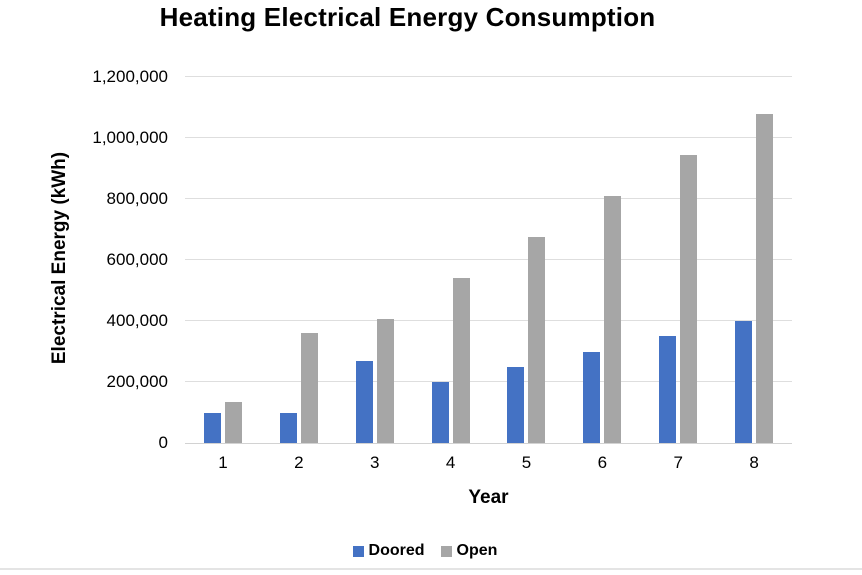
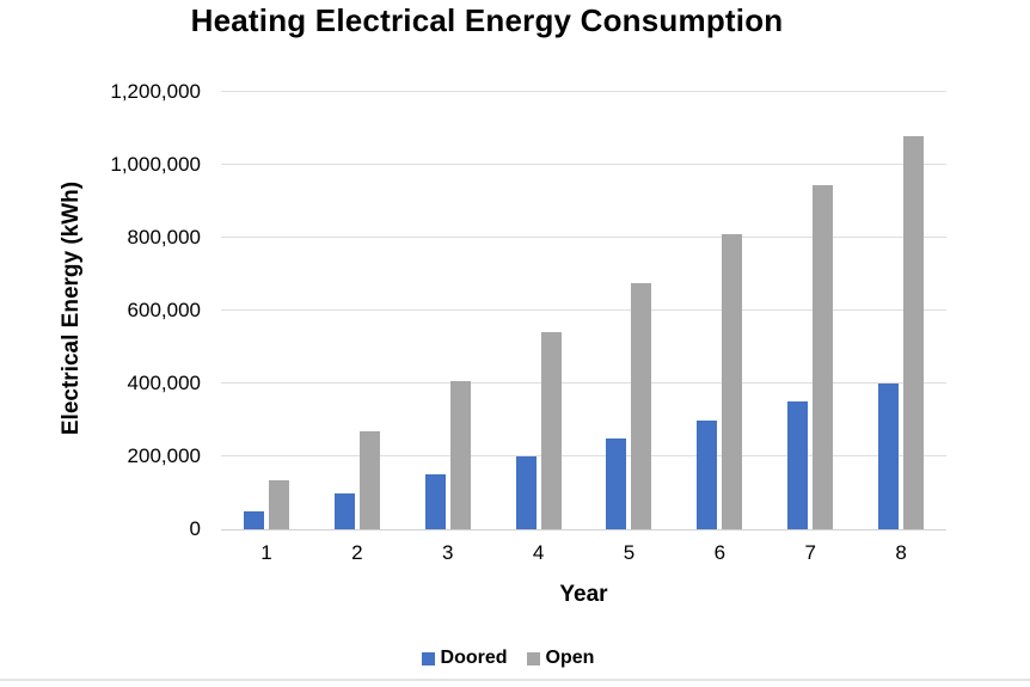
Doored/1: 100000 -> 50000
Open/2: 360000 -> 270000
Doored/3: 270000 -> 150000
